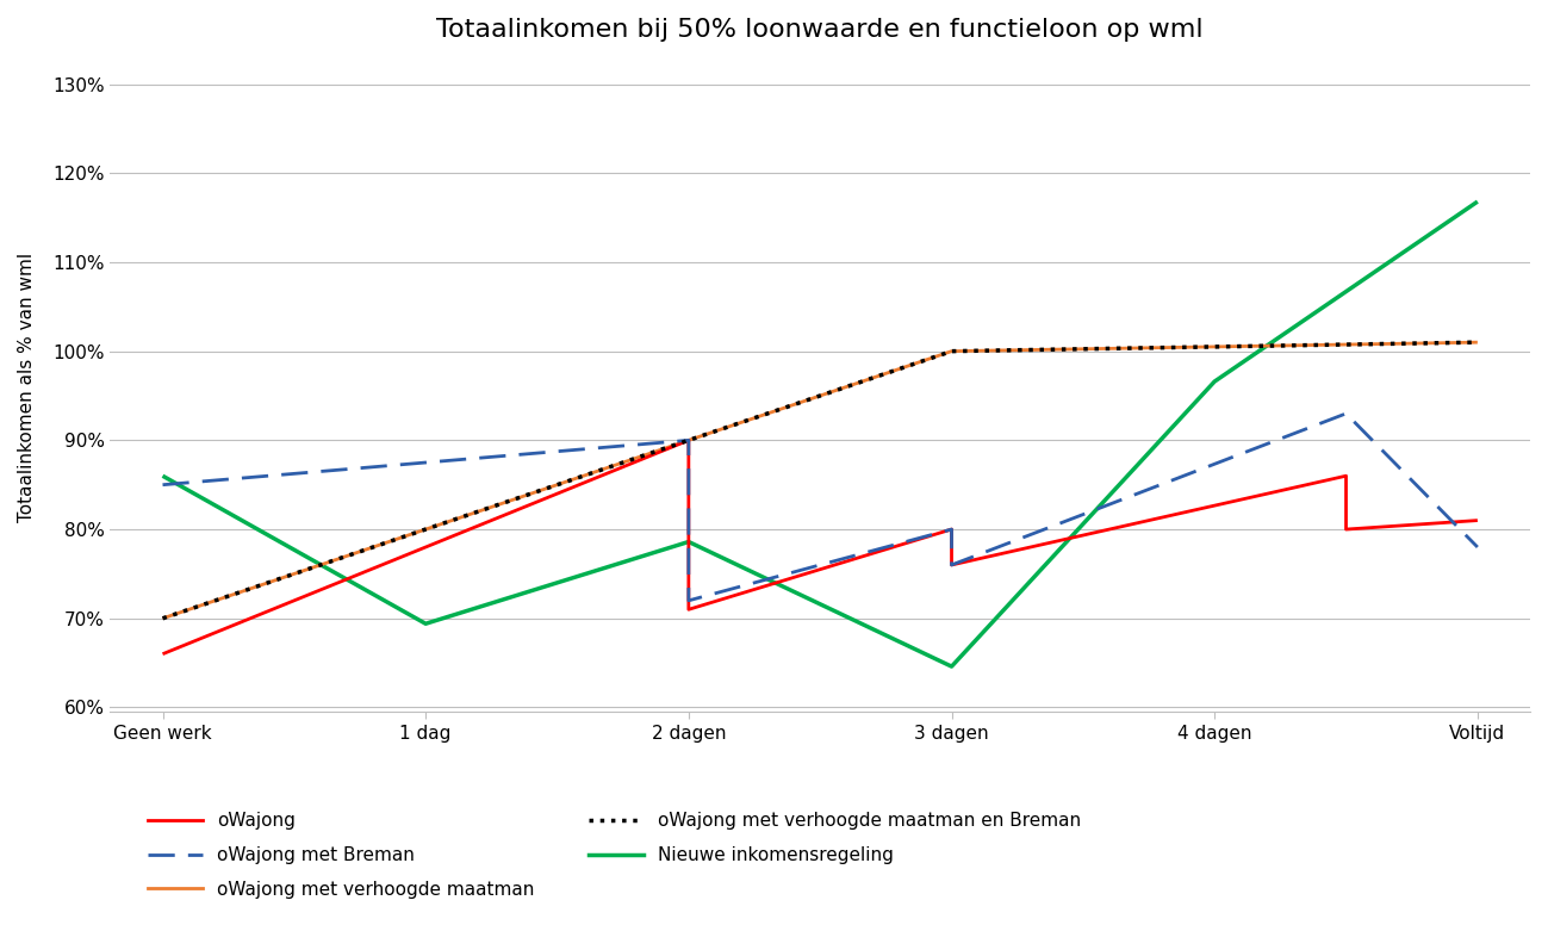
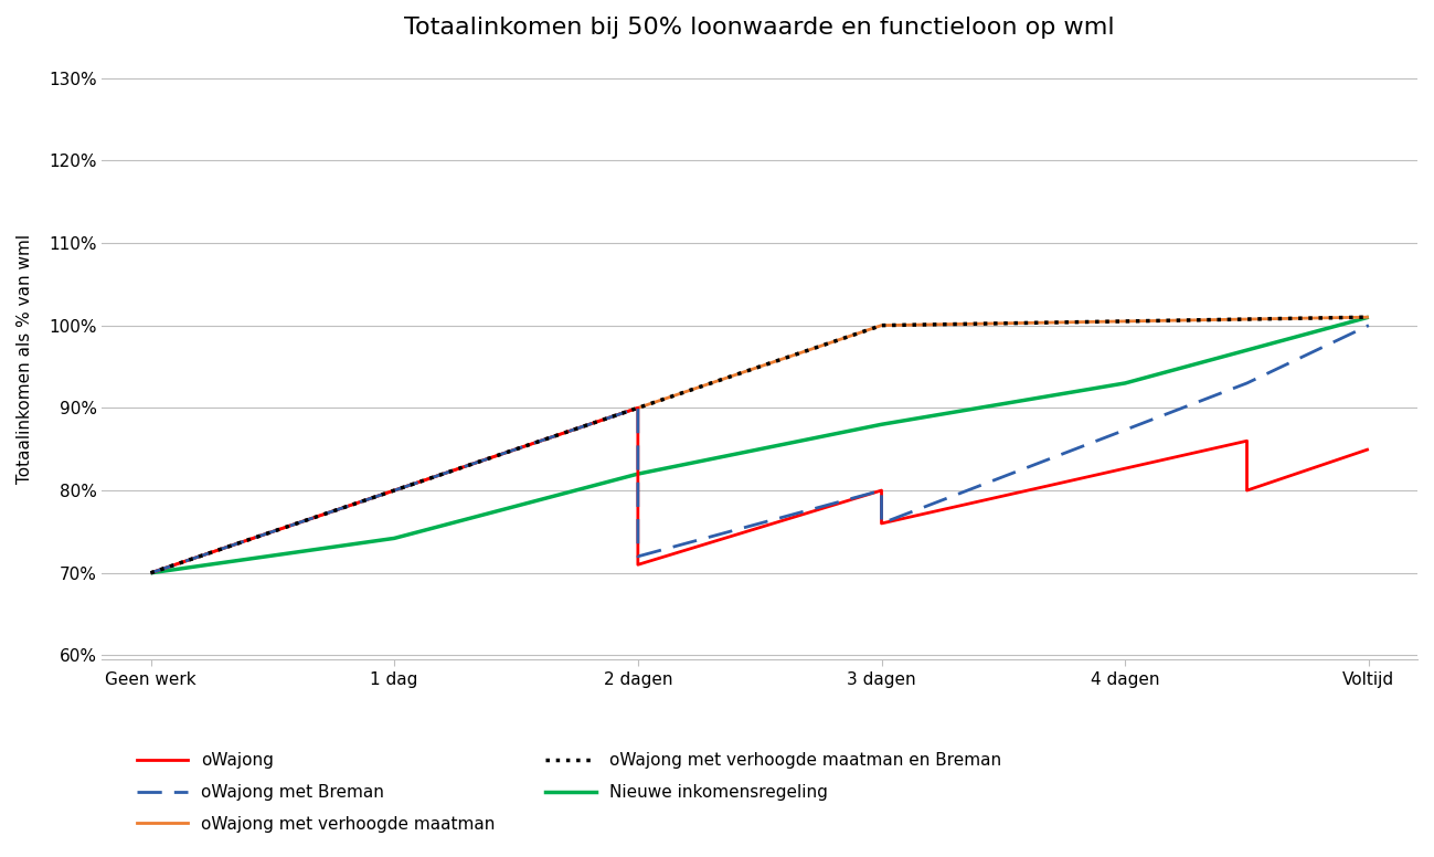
oWajong/Geen werk: 66% -> 70%
oWajong met Breman/Geen werk: 85% -> 70%
Nieuwe inkomensregeling/Geen werk: 86.0% -> 70.0%
Nieuwe inkomensregeling/1 dag: 69.4% -> 74.2%
Nieuwe inkomensregeling/2 dagen: 78.6% -> 82.0%
Nieuwe inkomensregeling/3 dagen: 64.6% -> 88.0%
Nieuwe inkomensregeling/4 dagen: 96.6% -> 93.0%
oWajong/Voltijd: 81% -> 85%
oWajong met Breman/Voltijd: 78% -> 100%
Nieuwe inkomensregeling/Voltijd: 116.8% -> 101.0%
